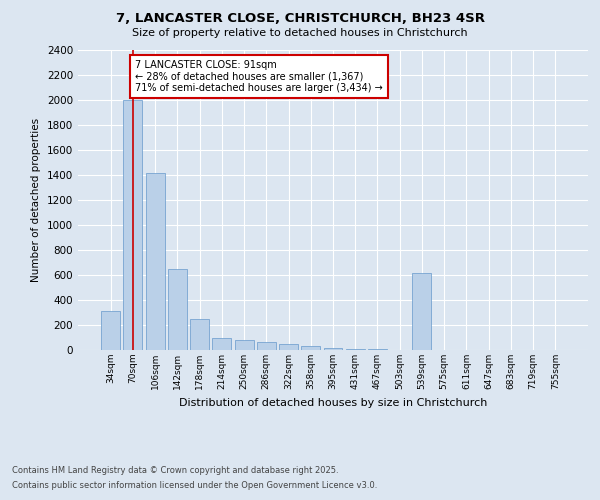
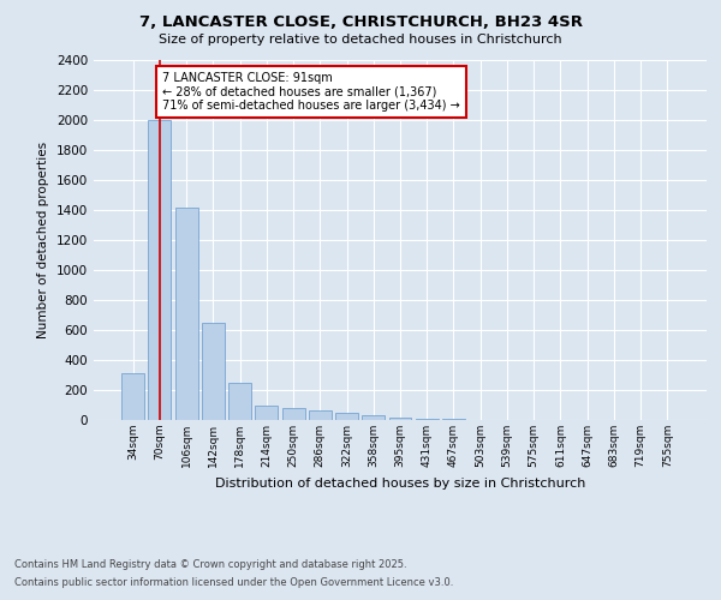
539sqm: 620 -> 0
